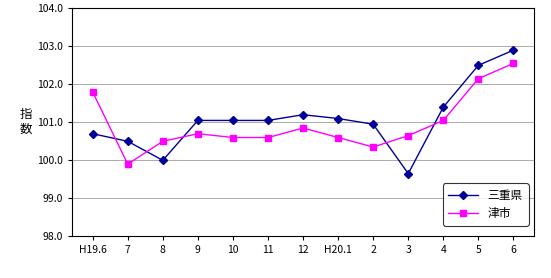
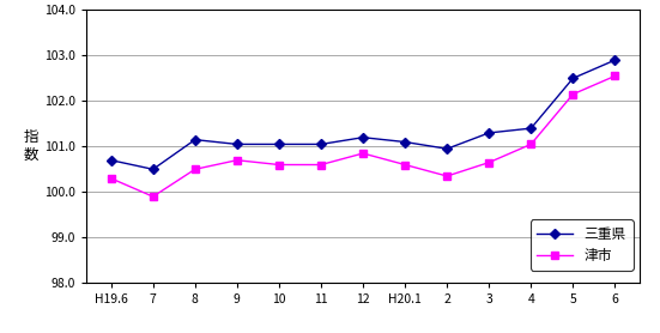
津市/H19.6: 101.80 -> 100.30
三重県/8: 100.00 -> 101.15
三重県/3: 99.65 -> 101.30
